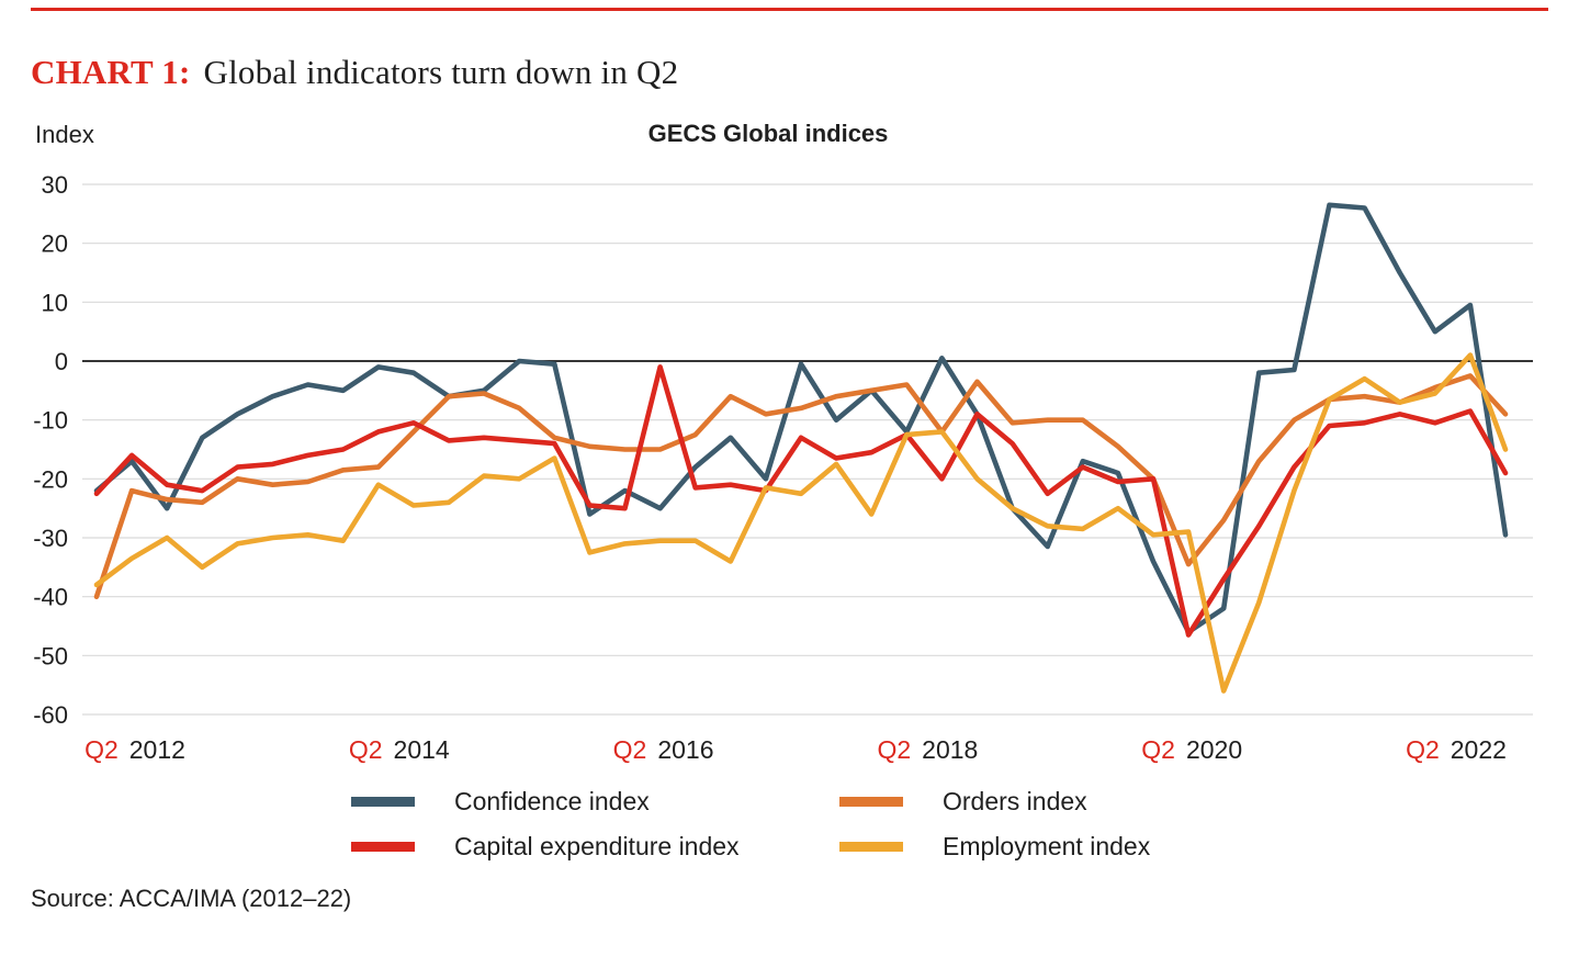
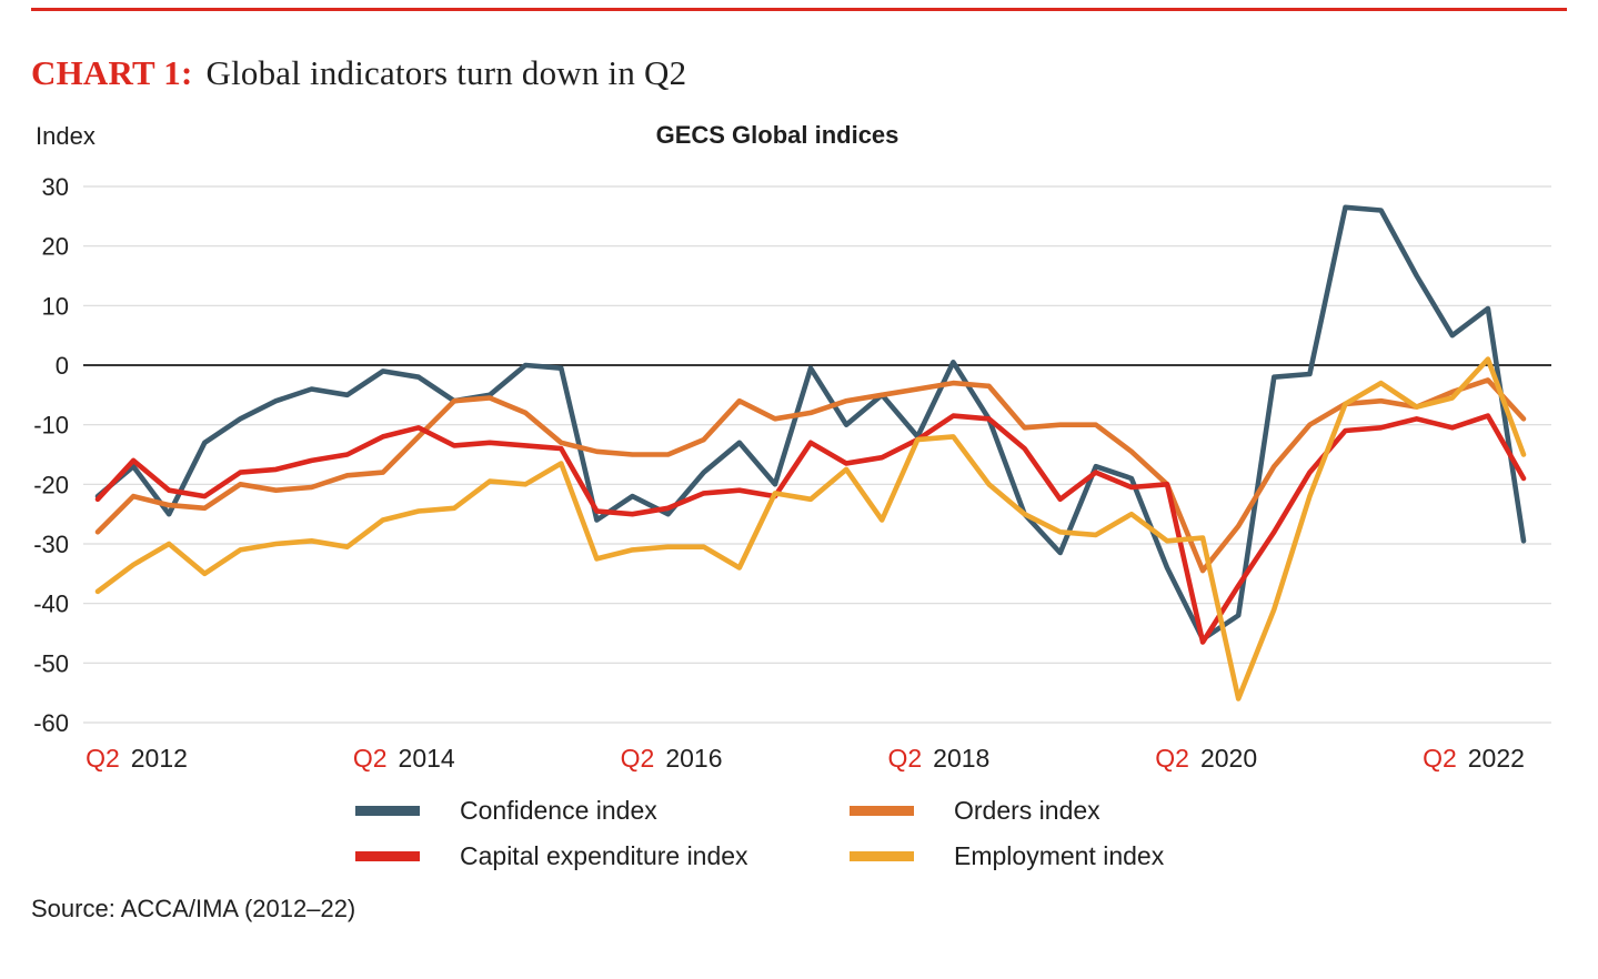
Orders index/Q2 2012: -40 -> -28
Employment index/Q2 2014: -21 -> -26
Capital expenditure index/Q2 2016: -1 -> -24
Orders index/Q2 2018: -12 -> -3
Capital expenditure index/Q2 2018: -20 -> -8
